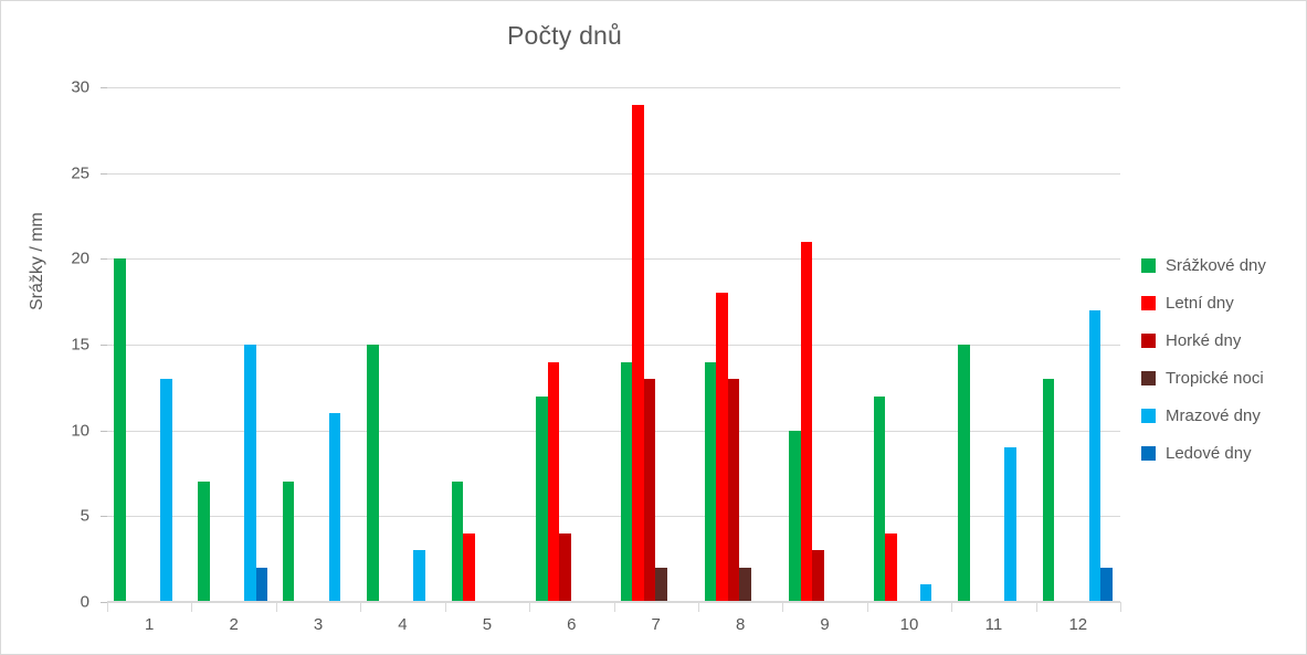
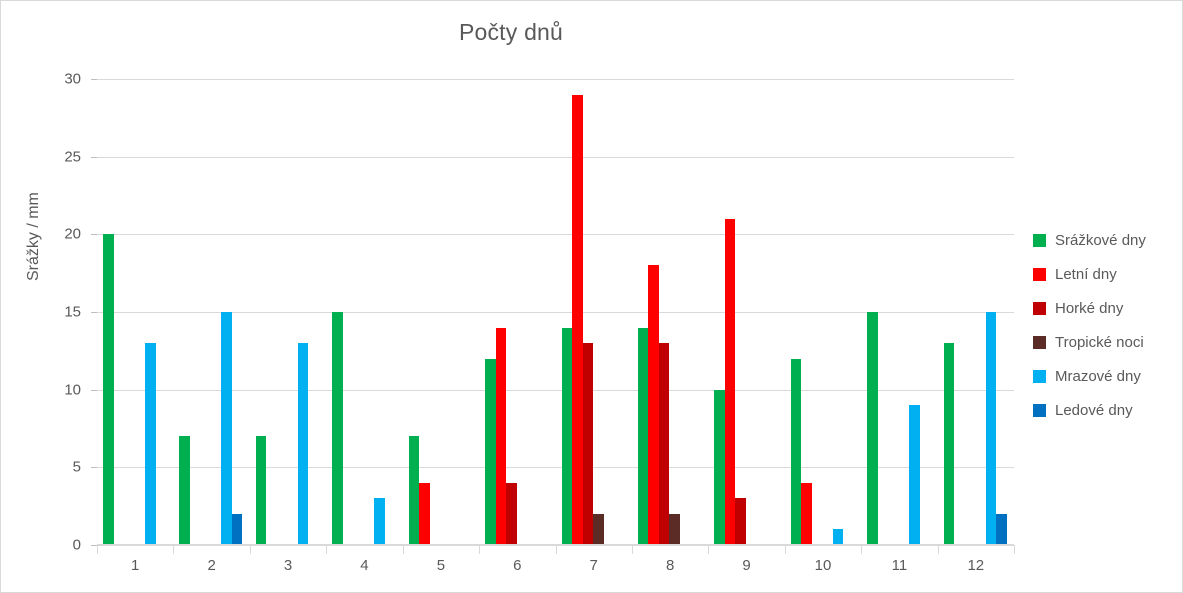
Mrazové dny/3: 11 -> 13
Mrazové dny/12: 17 -> 15
